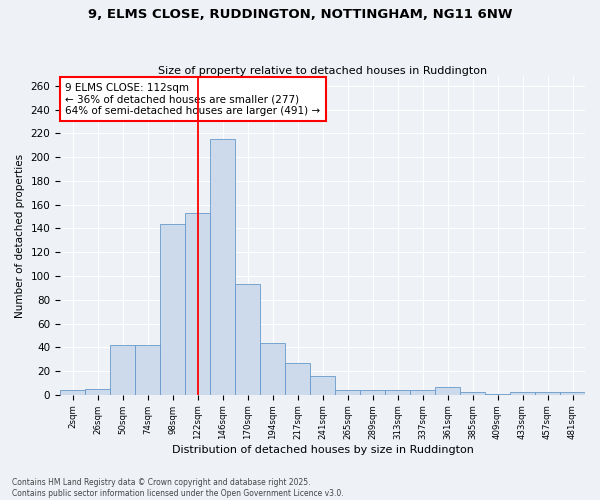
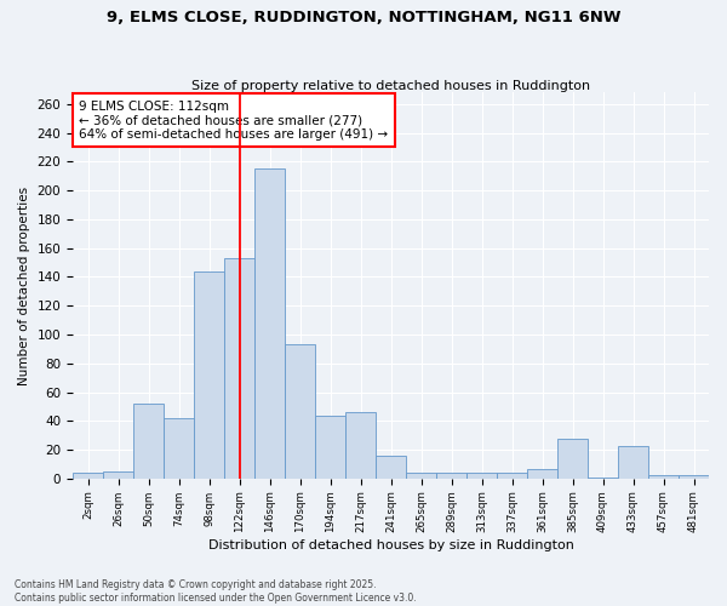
50sqm: 42 -> 52
217sqm: 27 -> 46
385sqm: 2 -> 28
433sqm: 2 -> 23
